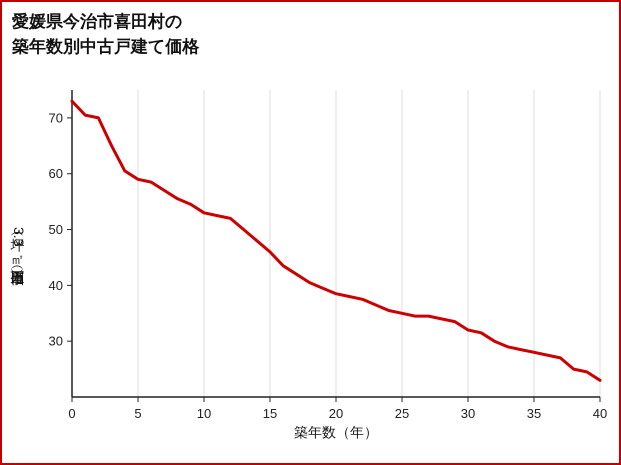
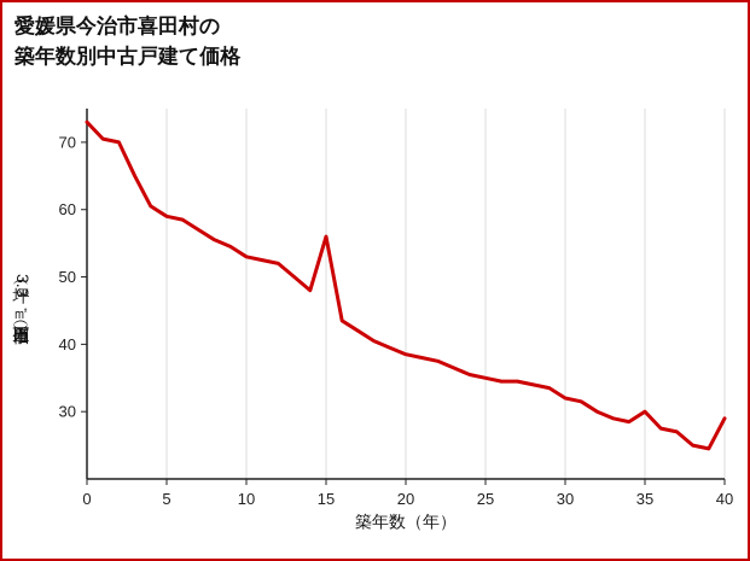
15: 46 -> 56
35: 28 -> 30
40: 23 -> 29
